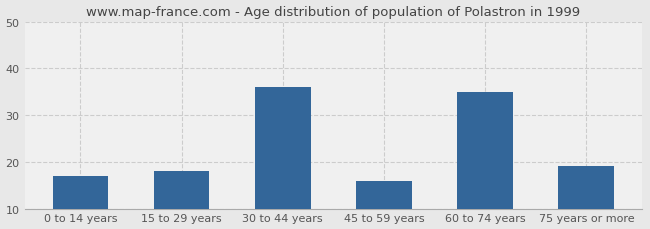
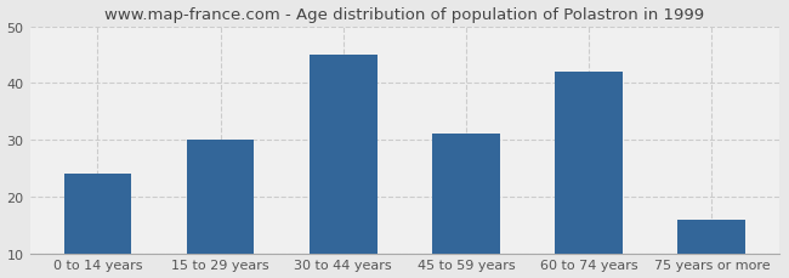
0 to 14 years: 17 -> 24
15 to 29 years: 18 -> 30
30 to 44 years: 36 -> 45
45 to 59 years: 16 -> 31
60 to 74 years: 35 -> 42
75 years or more: 19 -> 16
